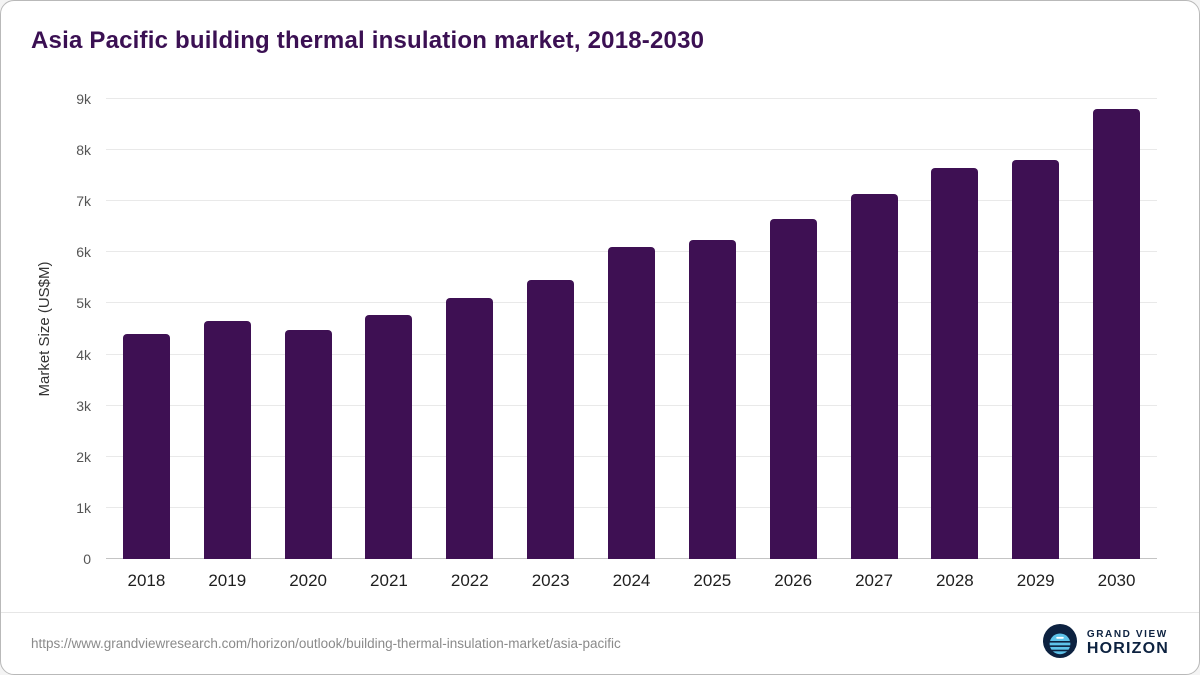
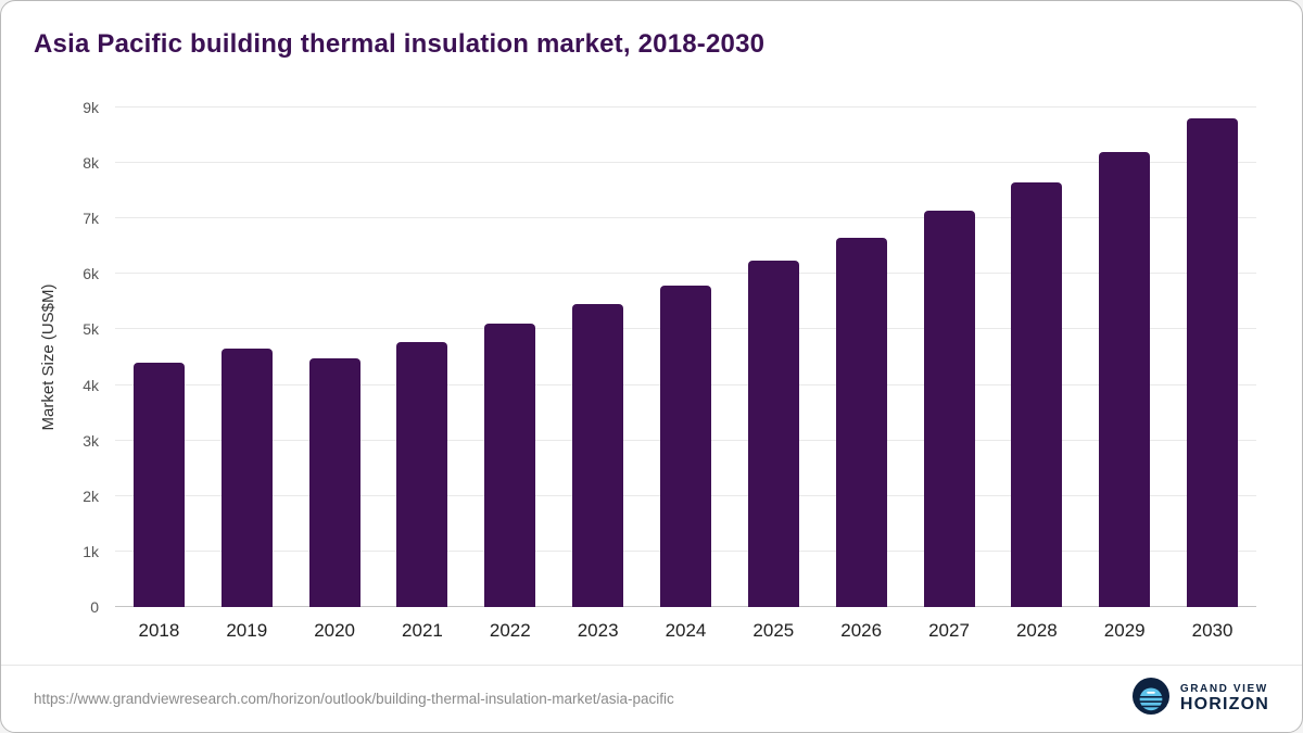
2024: 6.1k -> 5.8k
2029: 7.8k -> 8.2k
